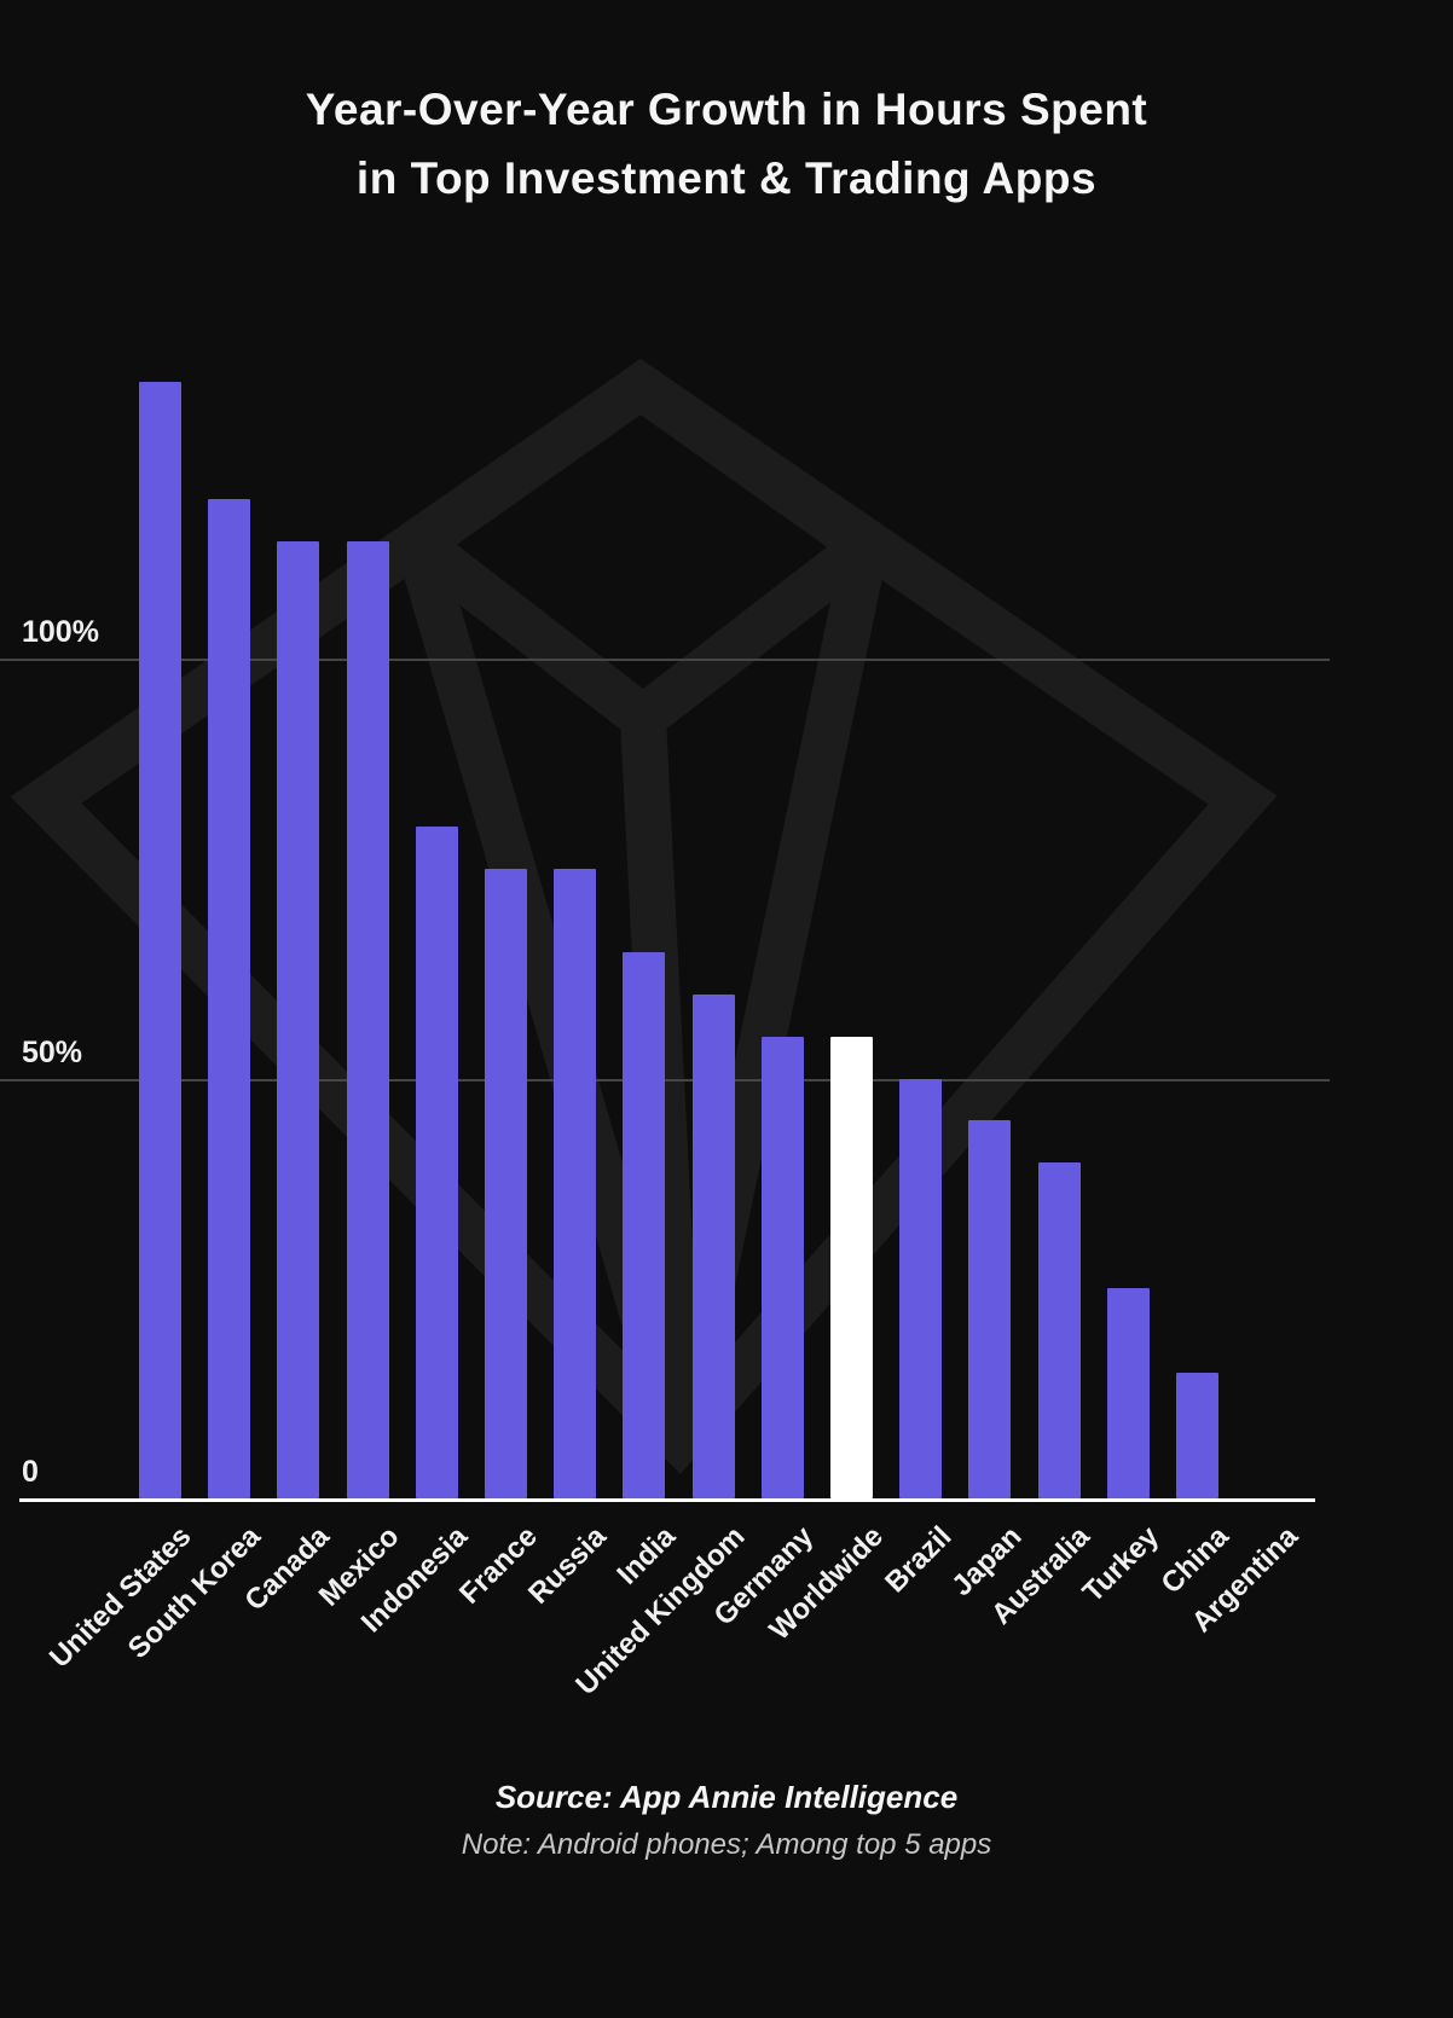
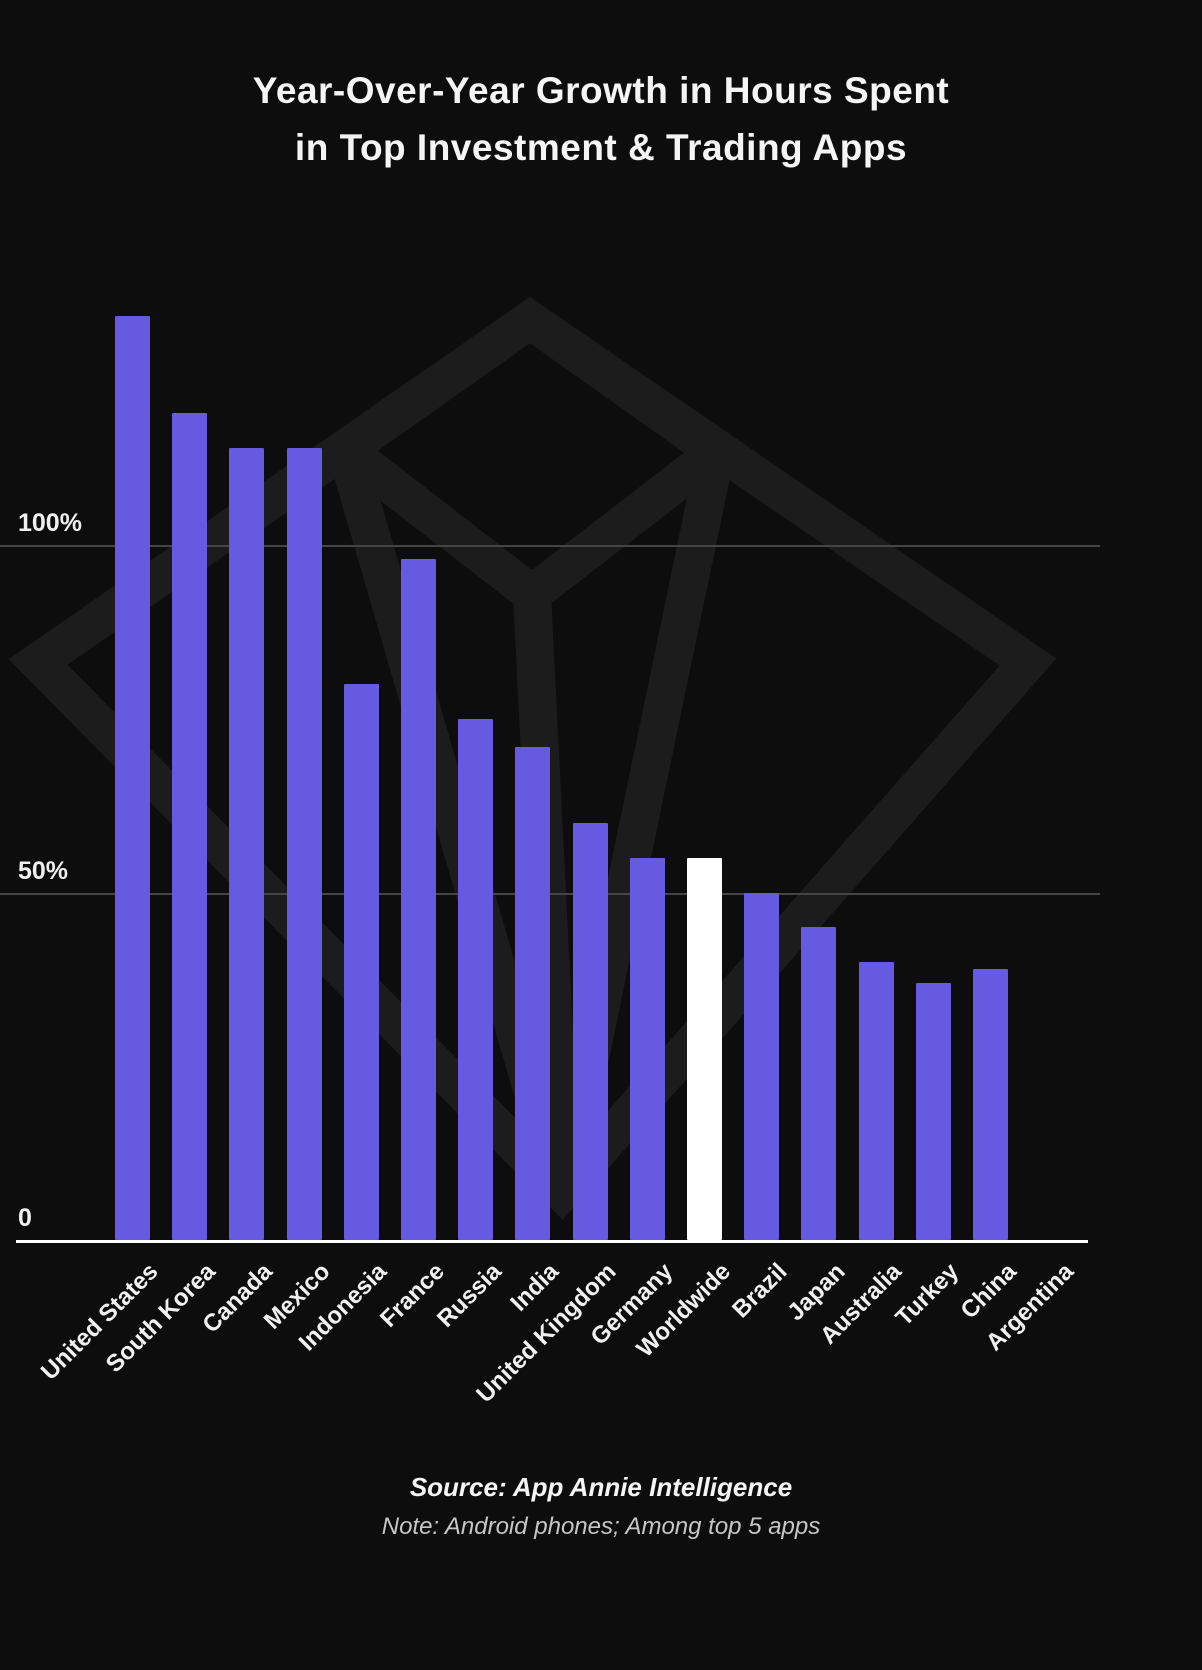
France: 75% -> 98%
India: 65% -> 71%
Turkey: 25% -> 37%
China: 15% -> 39%
